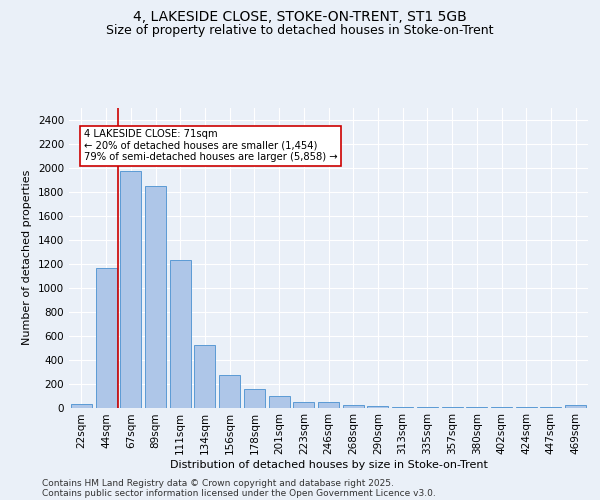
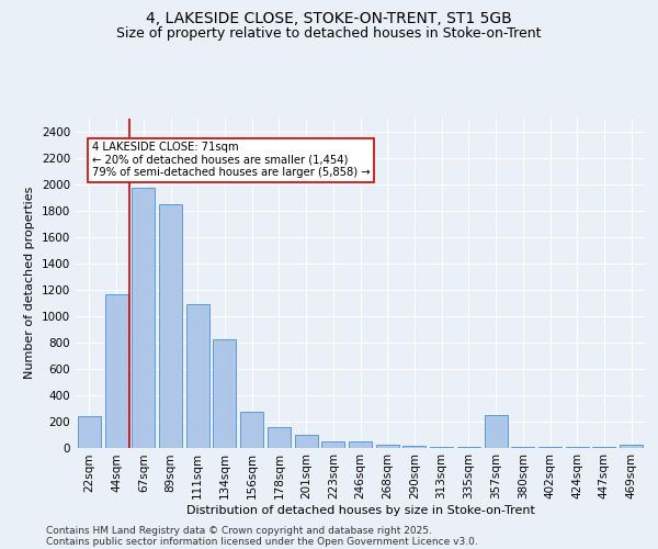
22sqm: 30 -> 240
111sqm: 1230 -> 1090
134sqm: 520 -> 820
357sqm: 0 -> 250
